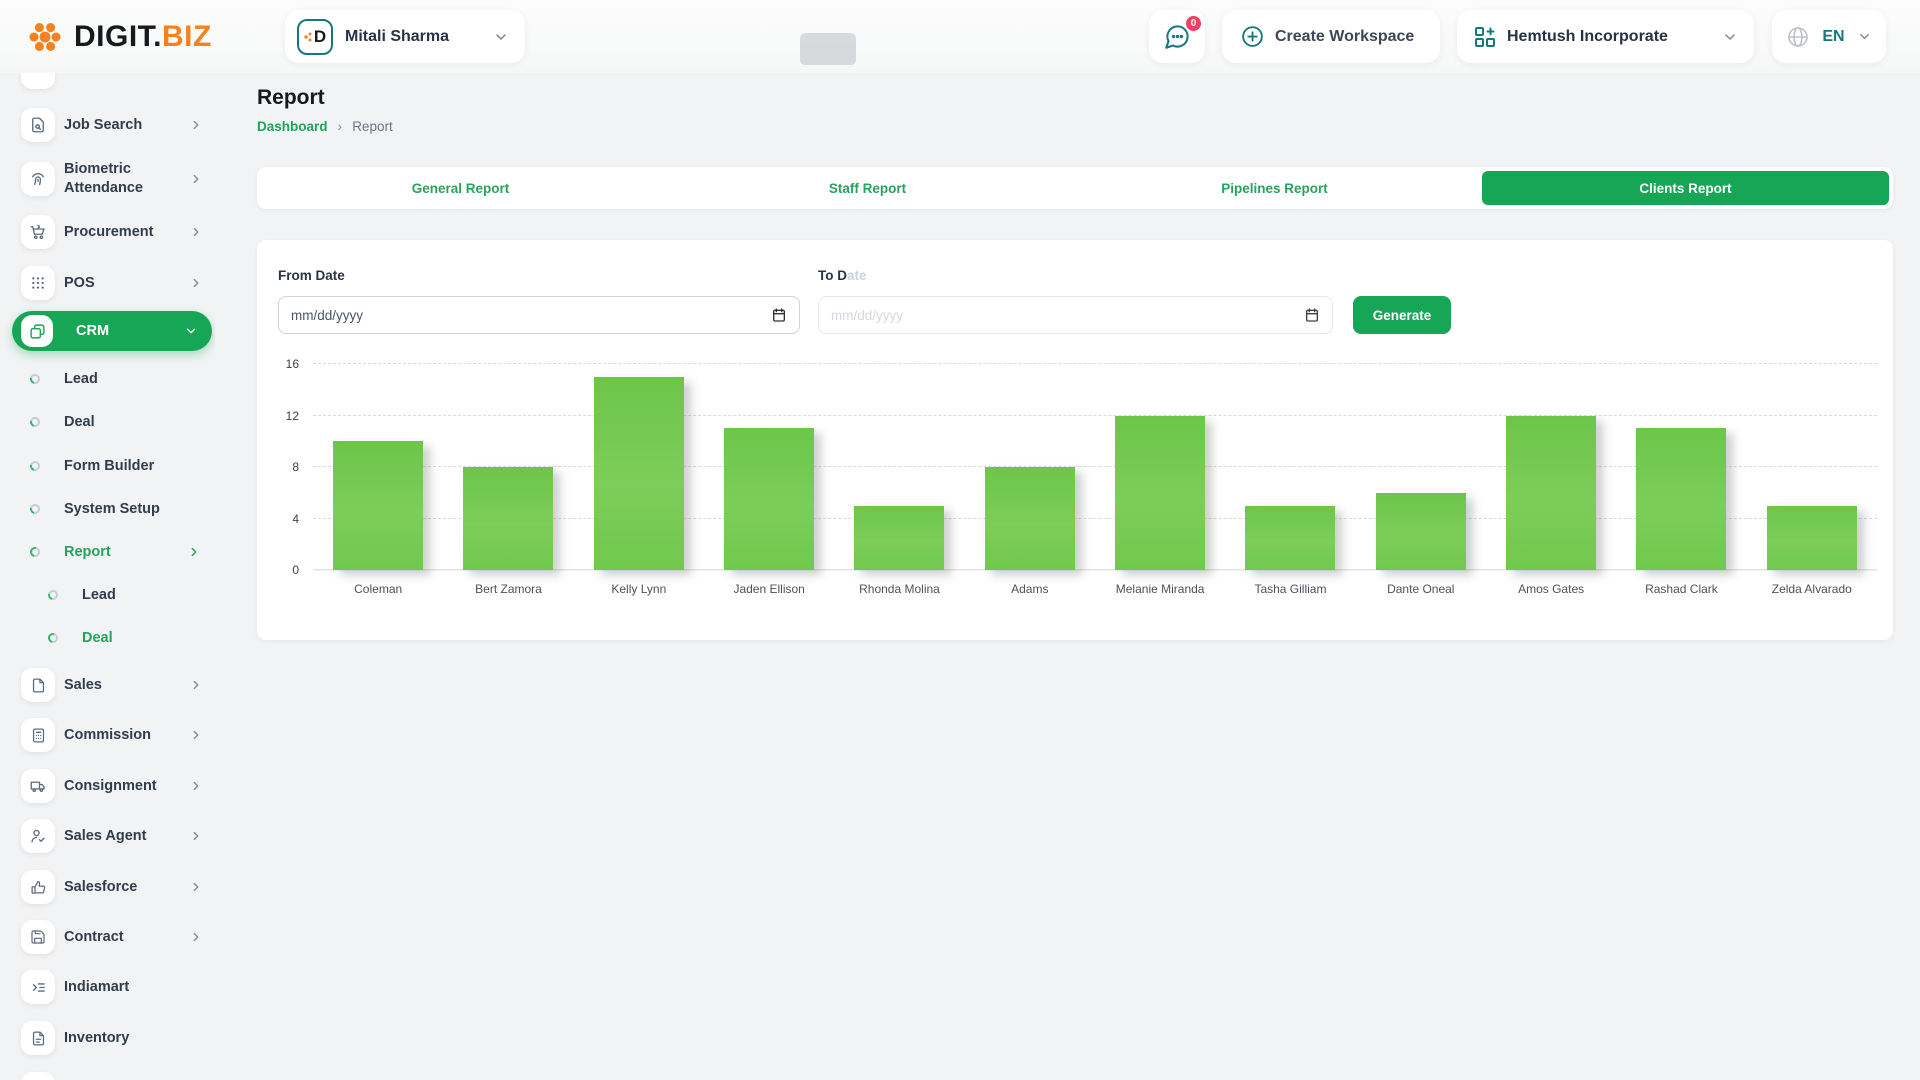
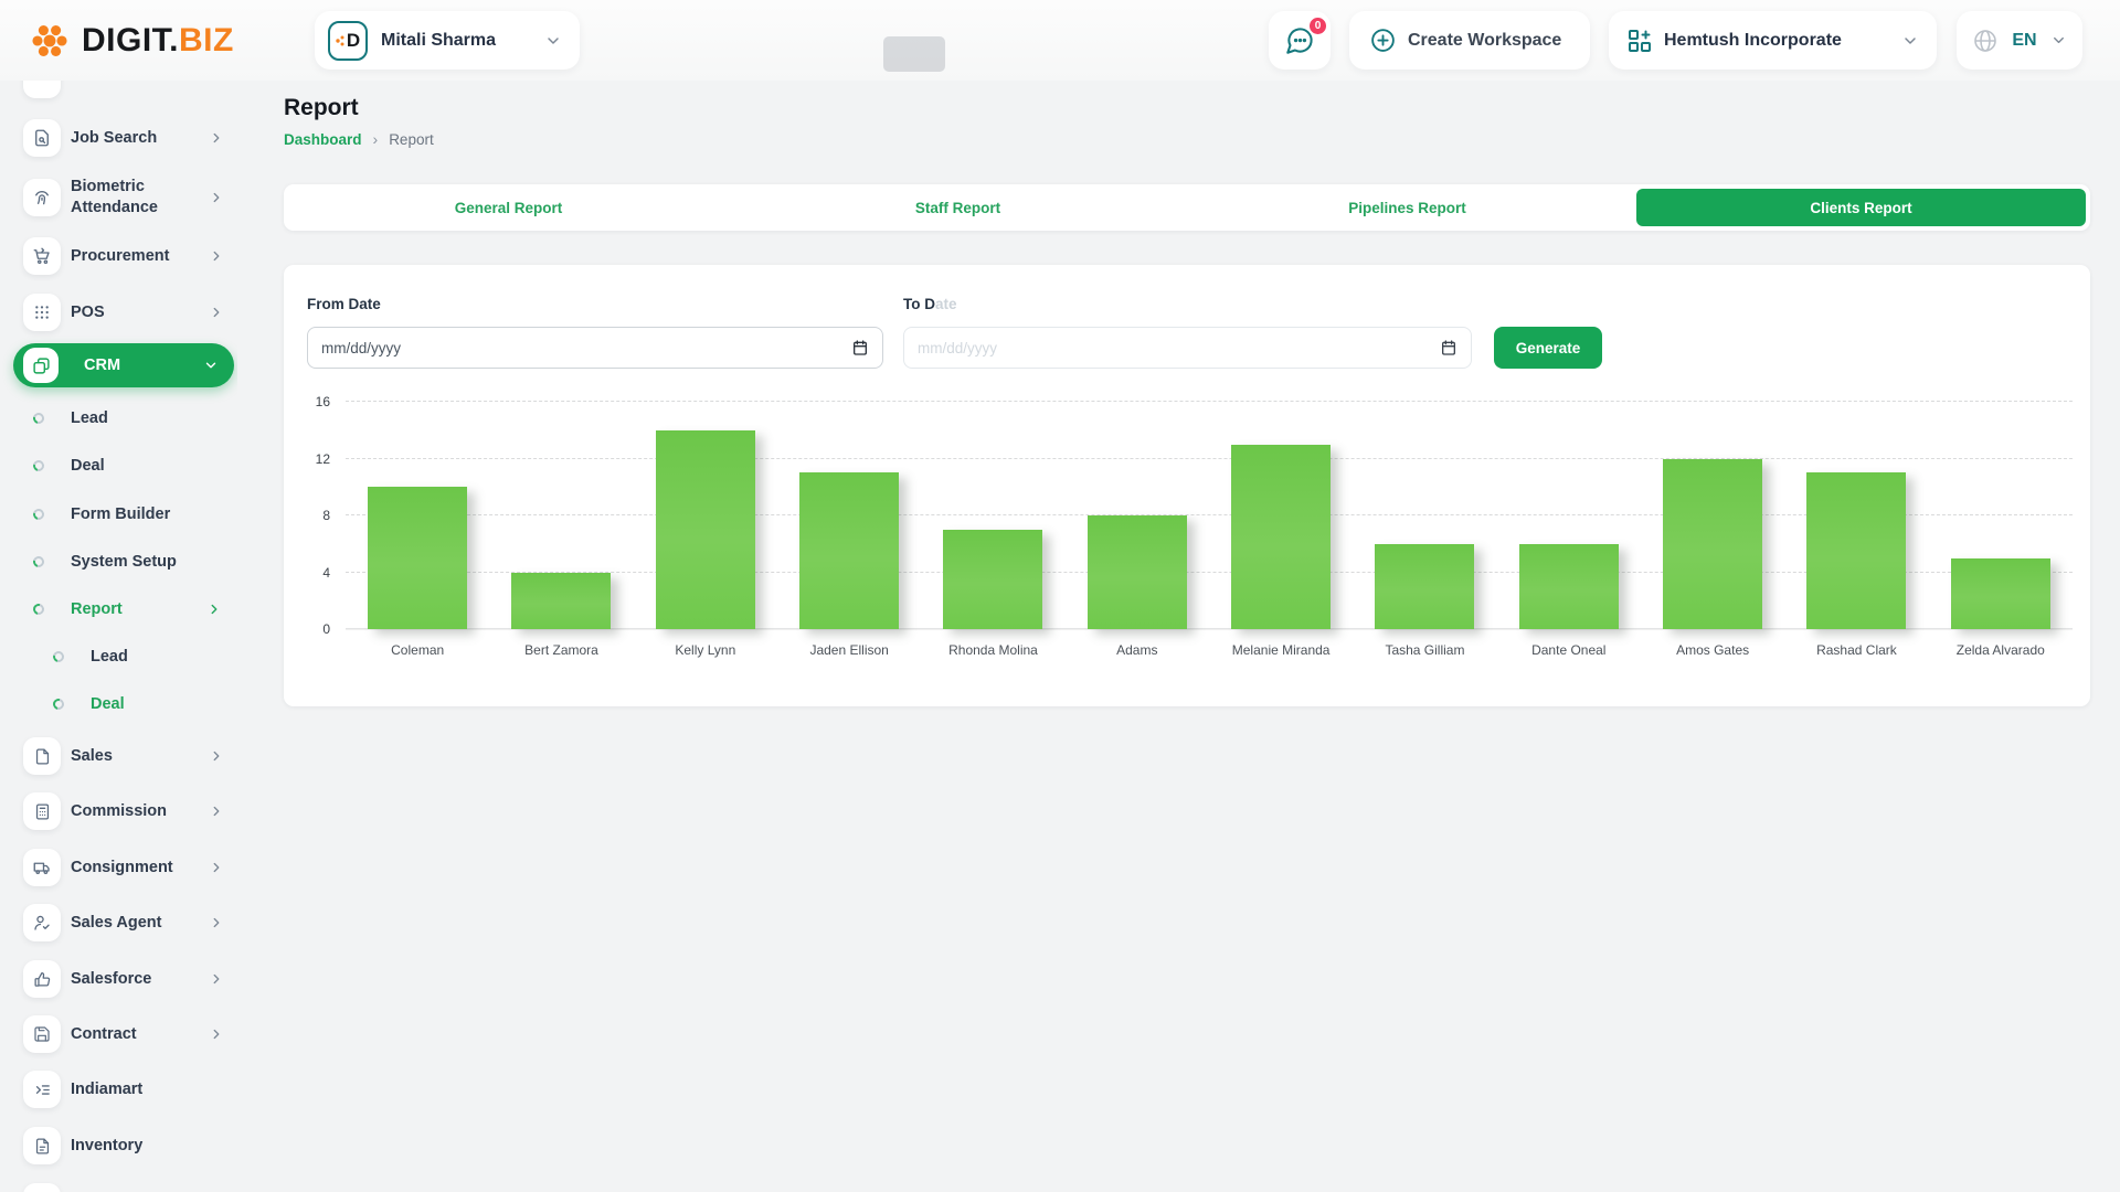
Bert Zamora: 8 -> 4
Kelly Lynn: 15 -> 14
Rhonda Molina: 5 -> 7
Melanie Miranda: 12 -> 13
Tasha Gilliam: 5 -> 6
